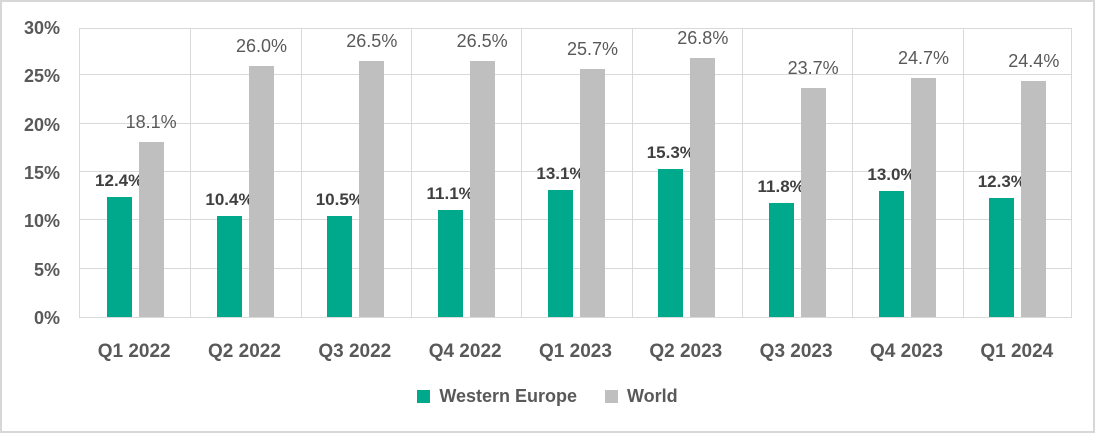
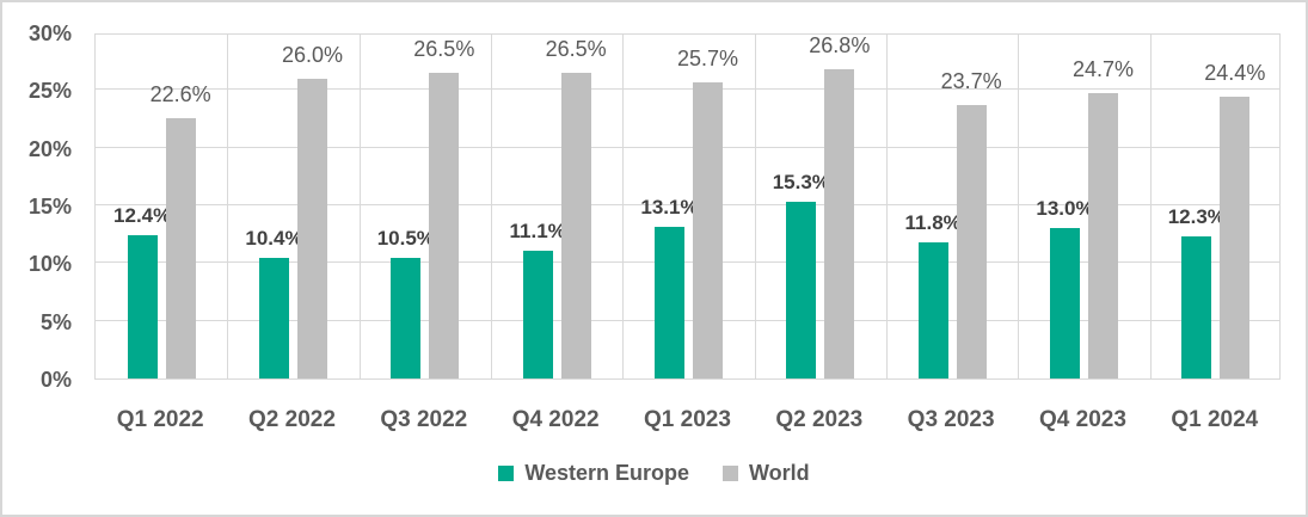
World/Q1 2022: 18.1% -> 22.6%
